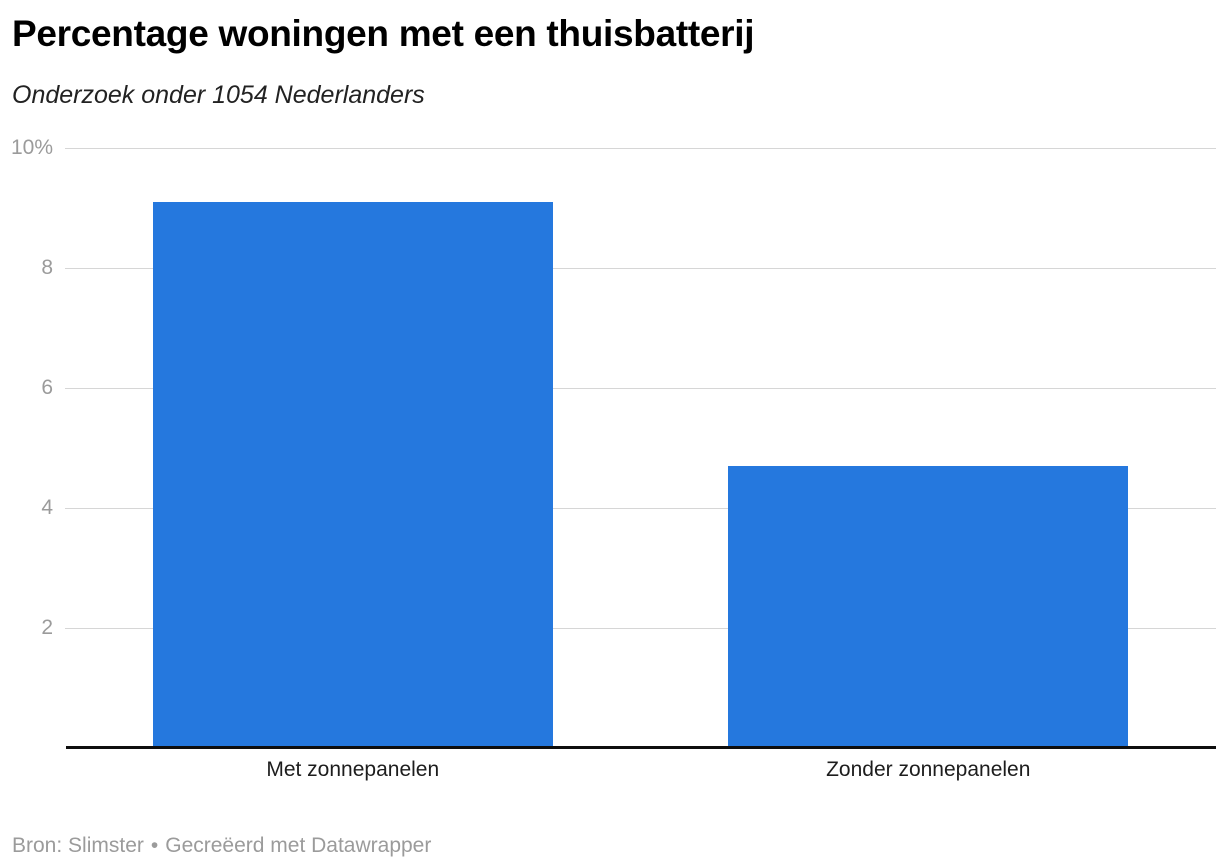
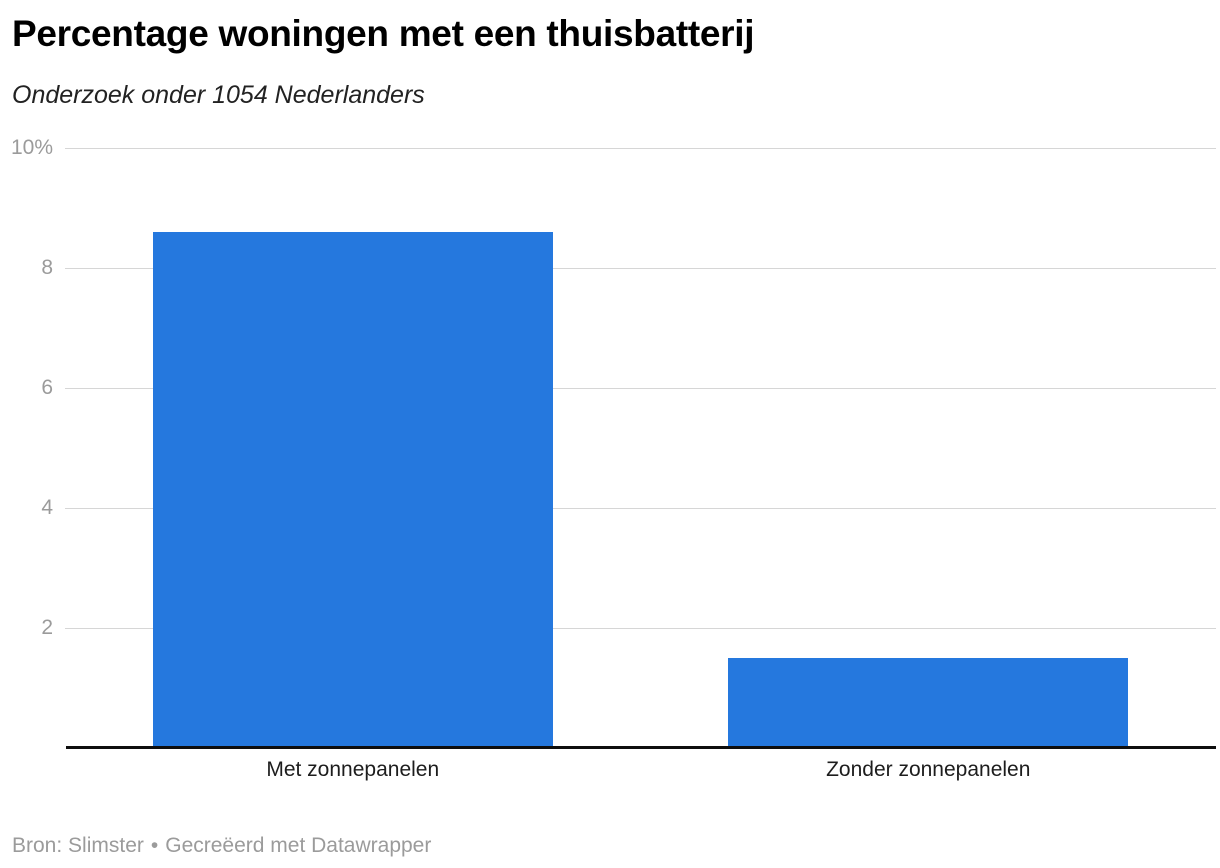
Met zonnepanelen: 9.1% -> 8.6%
Zonder zonnepanelen: 4.7% -> 1.5%
